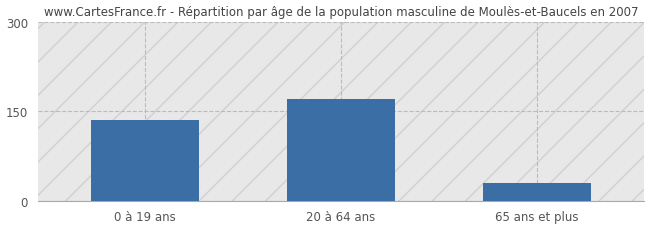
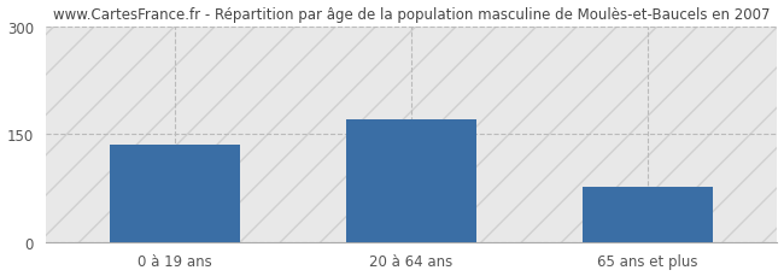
65 ans et plus: 30 -> 76
